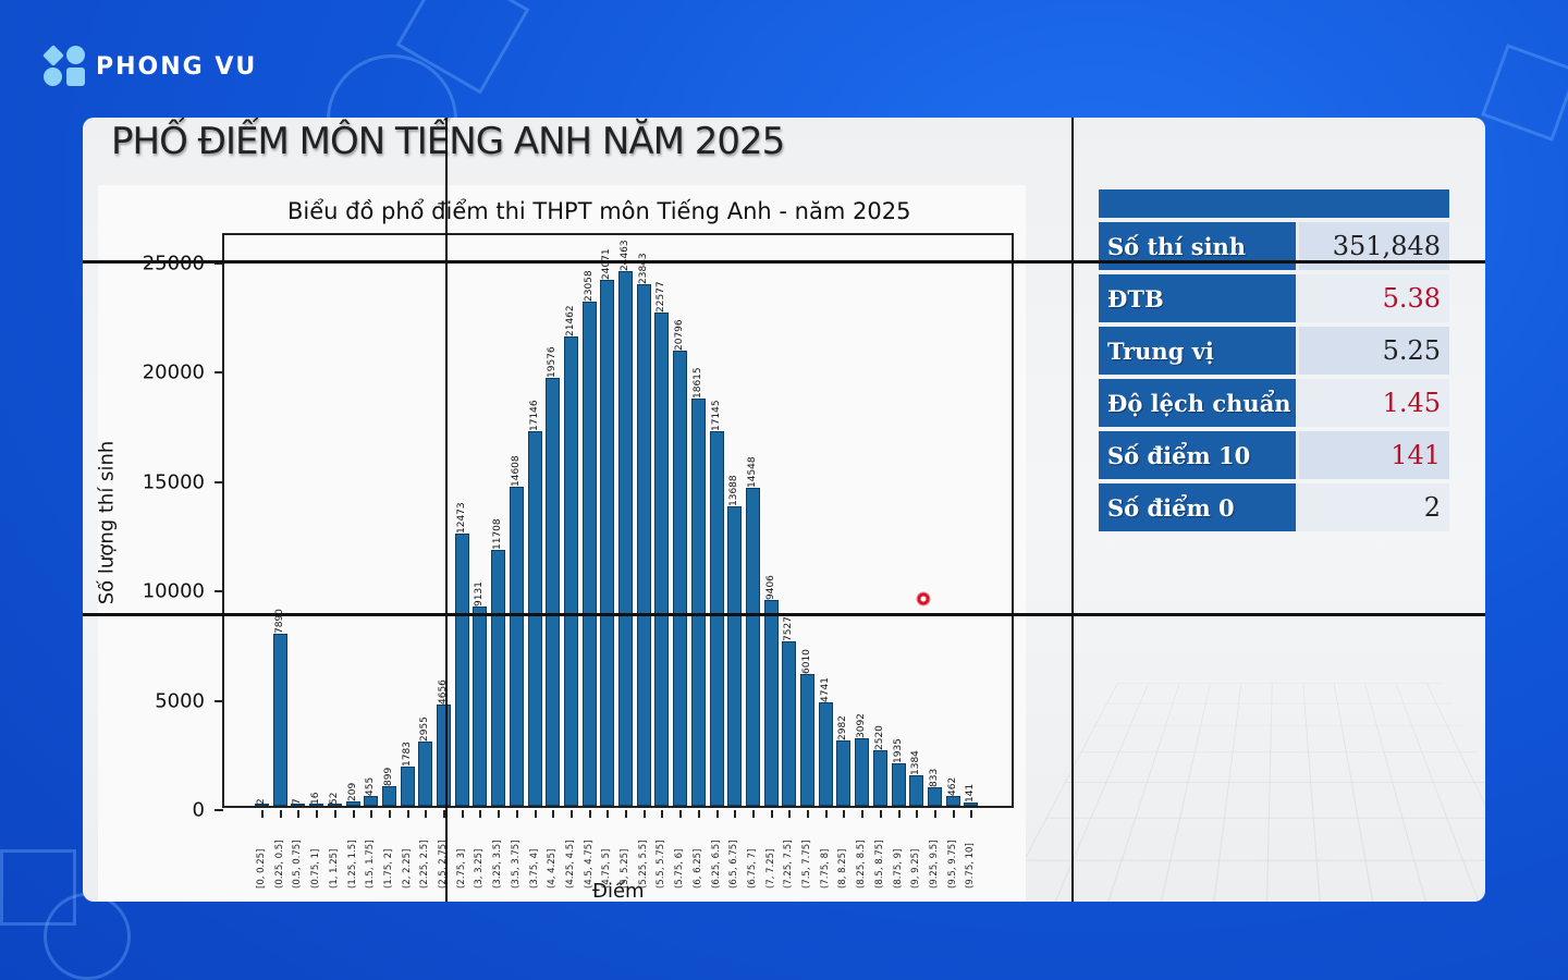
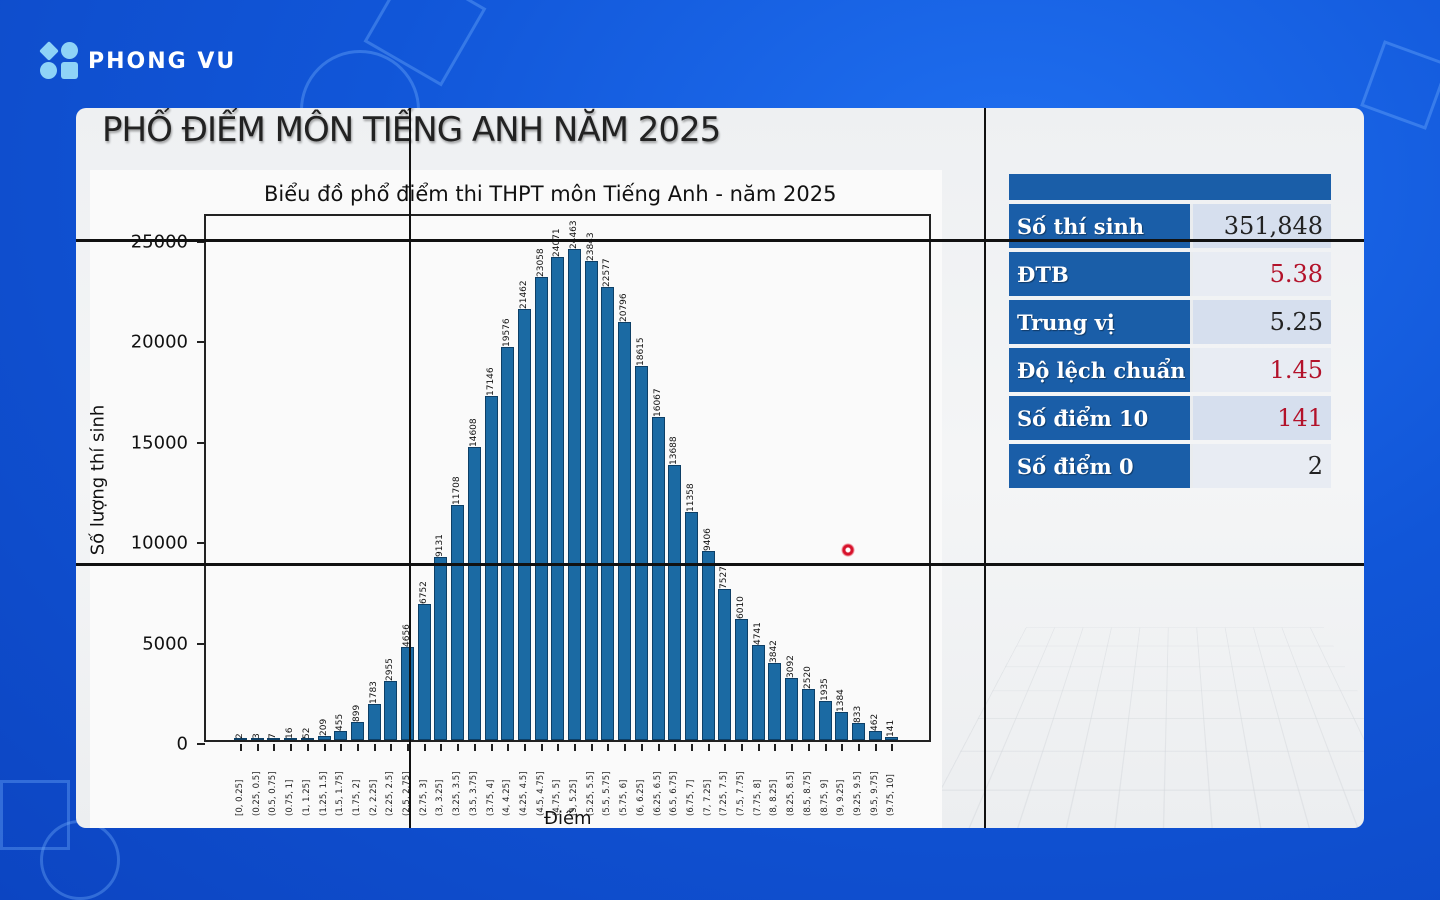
(0.25, 0.5]: 7890 -> 3
(2.75, 3]: 12473 -> 6752
(6.25, 6.5]: 17145 -> 16067
(6.75, 7]: 14548 -> 11358
(8, 8.25]: 2982 -> 3842
